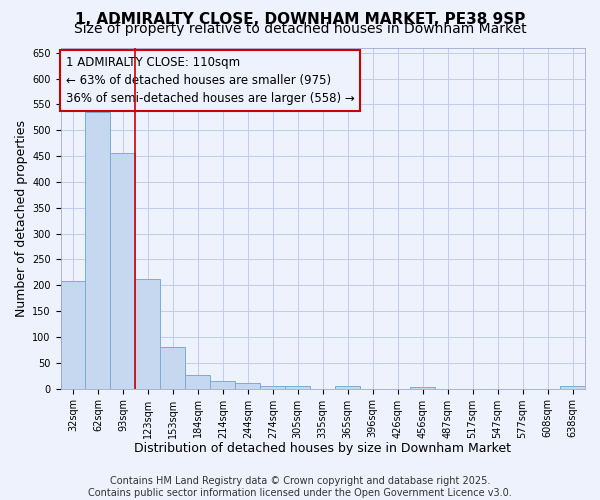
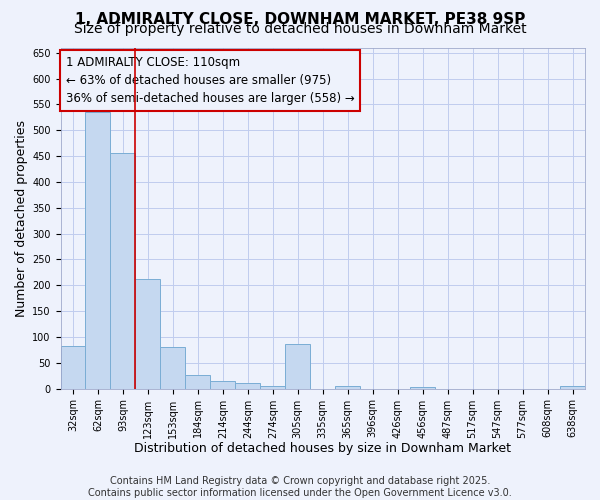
32sqm: 208 -> 82
305sqm: 5 -> 86
